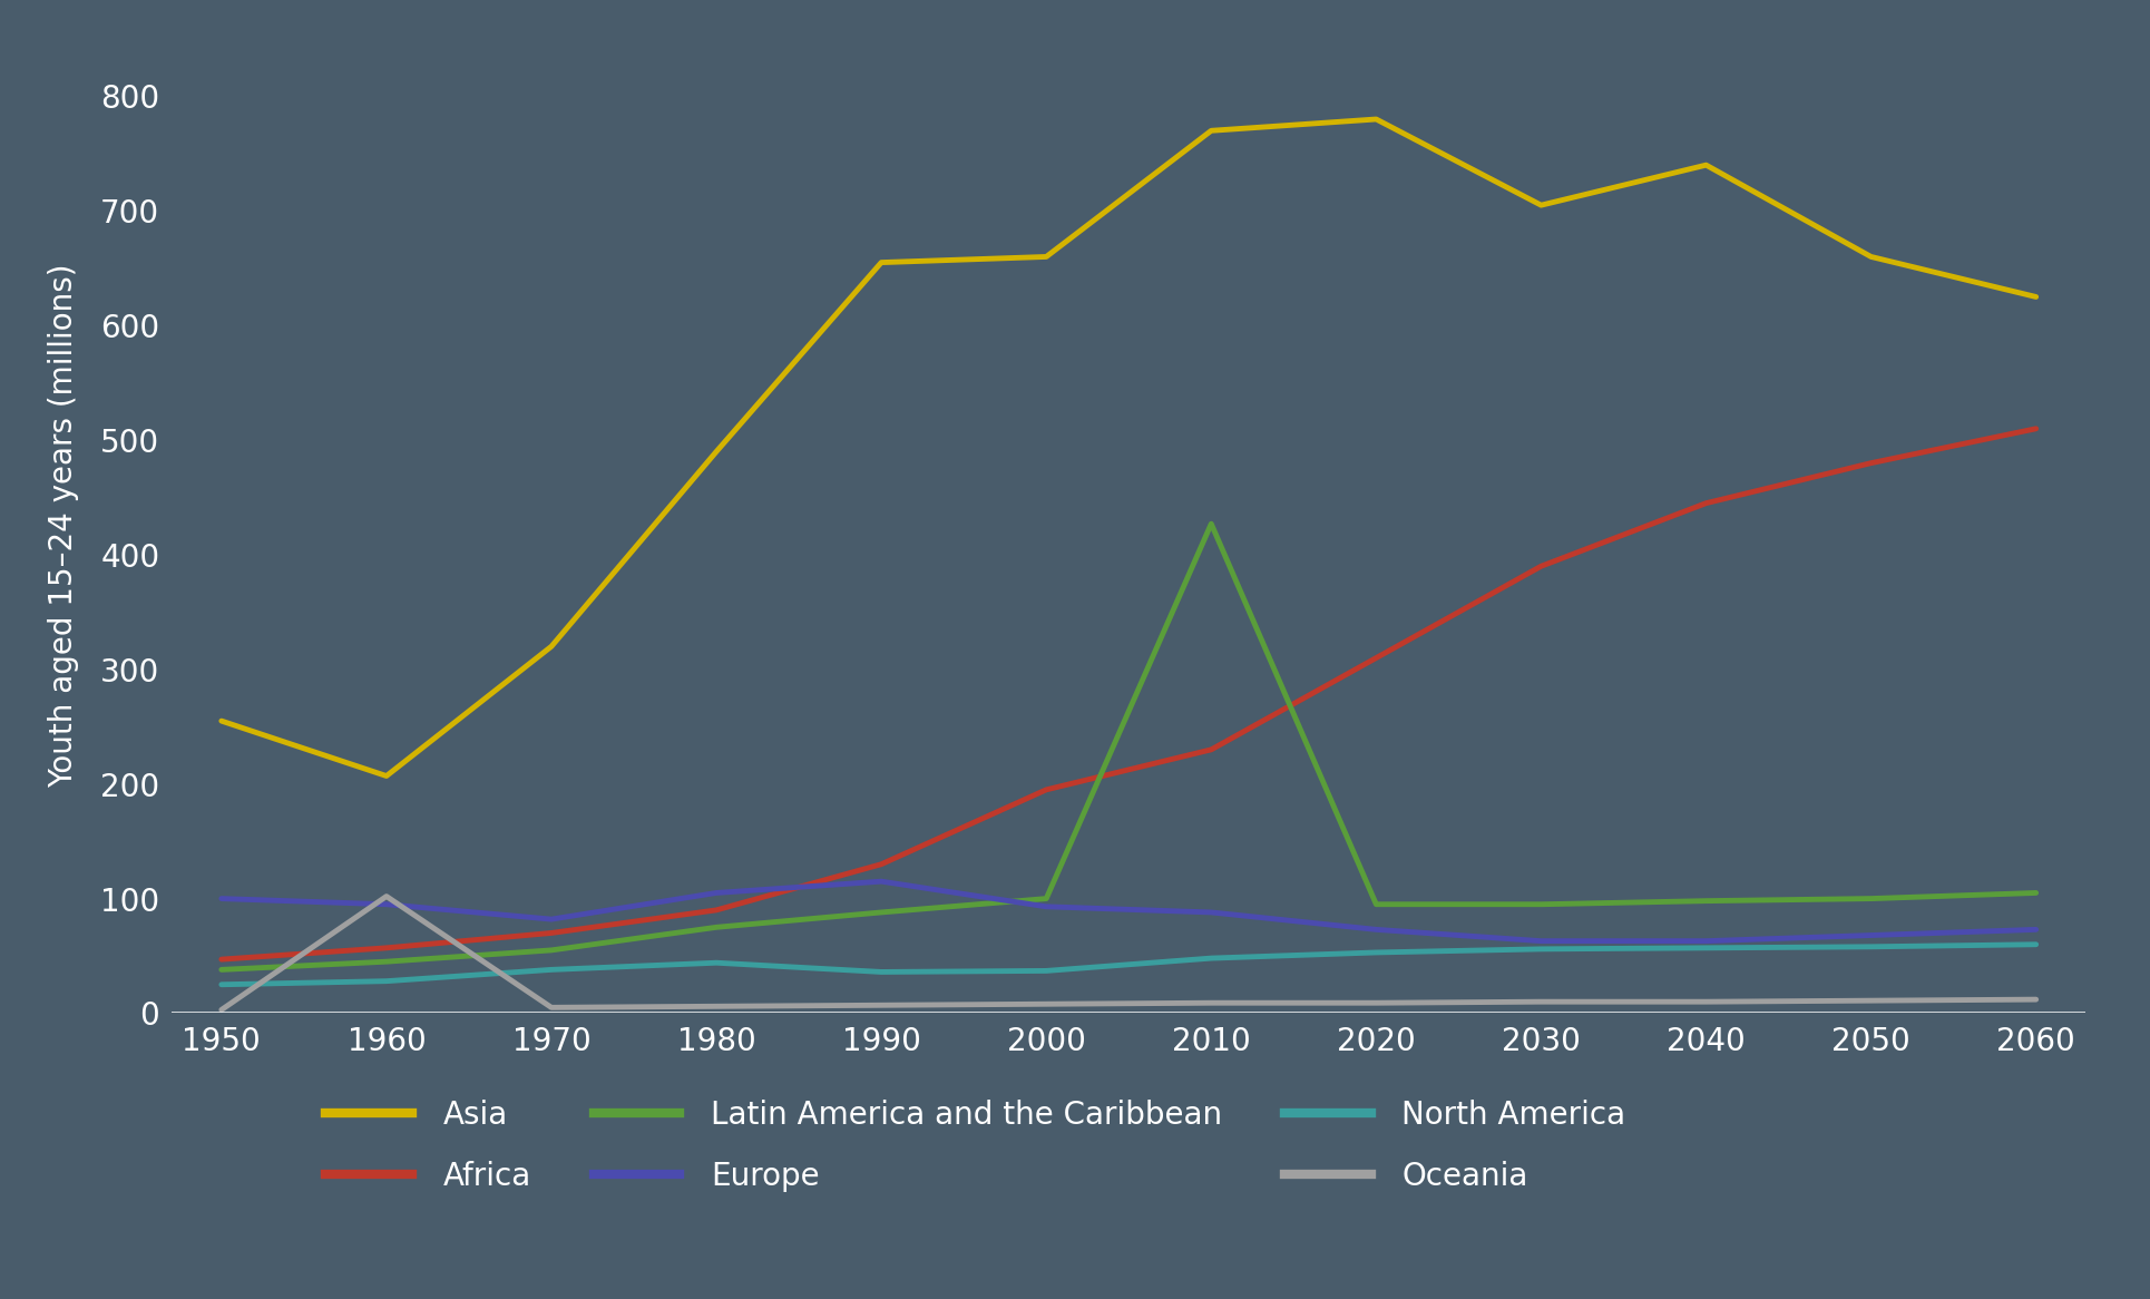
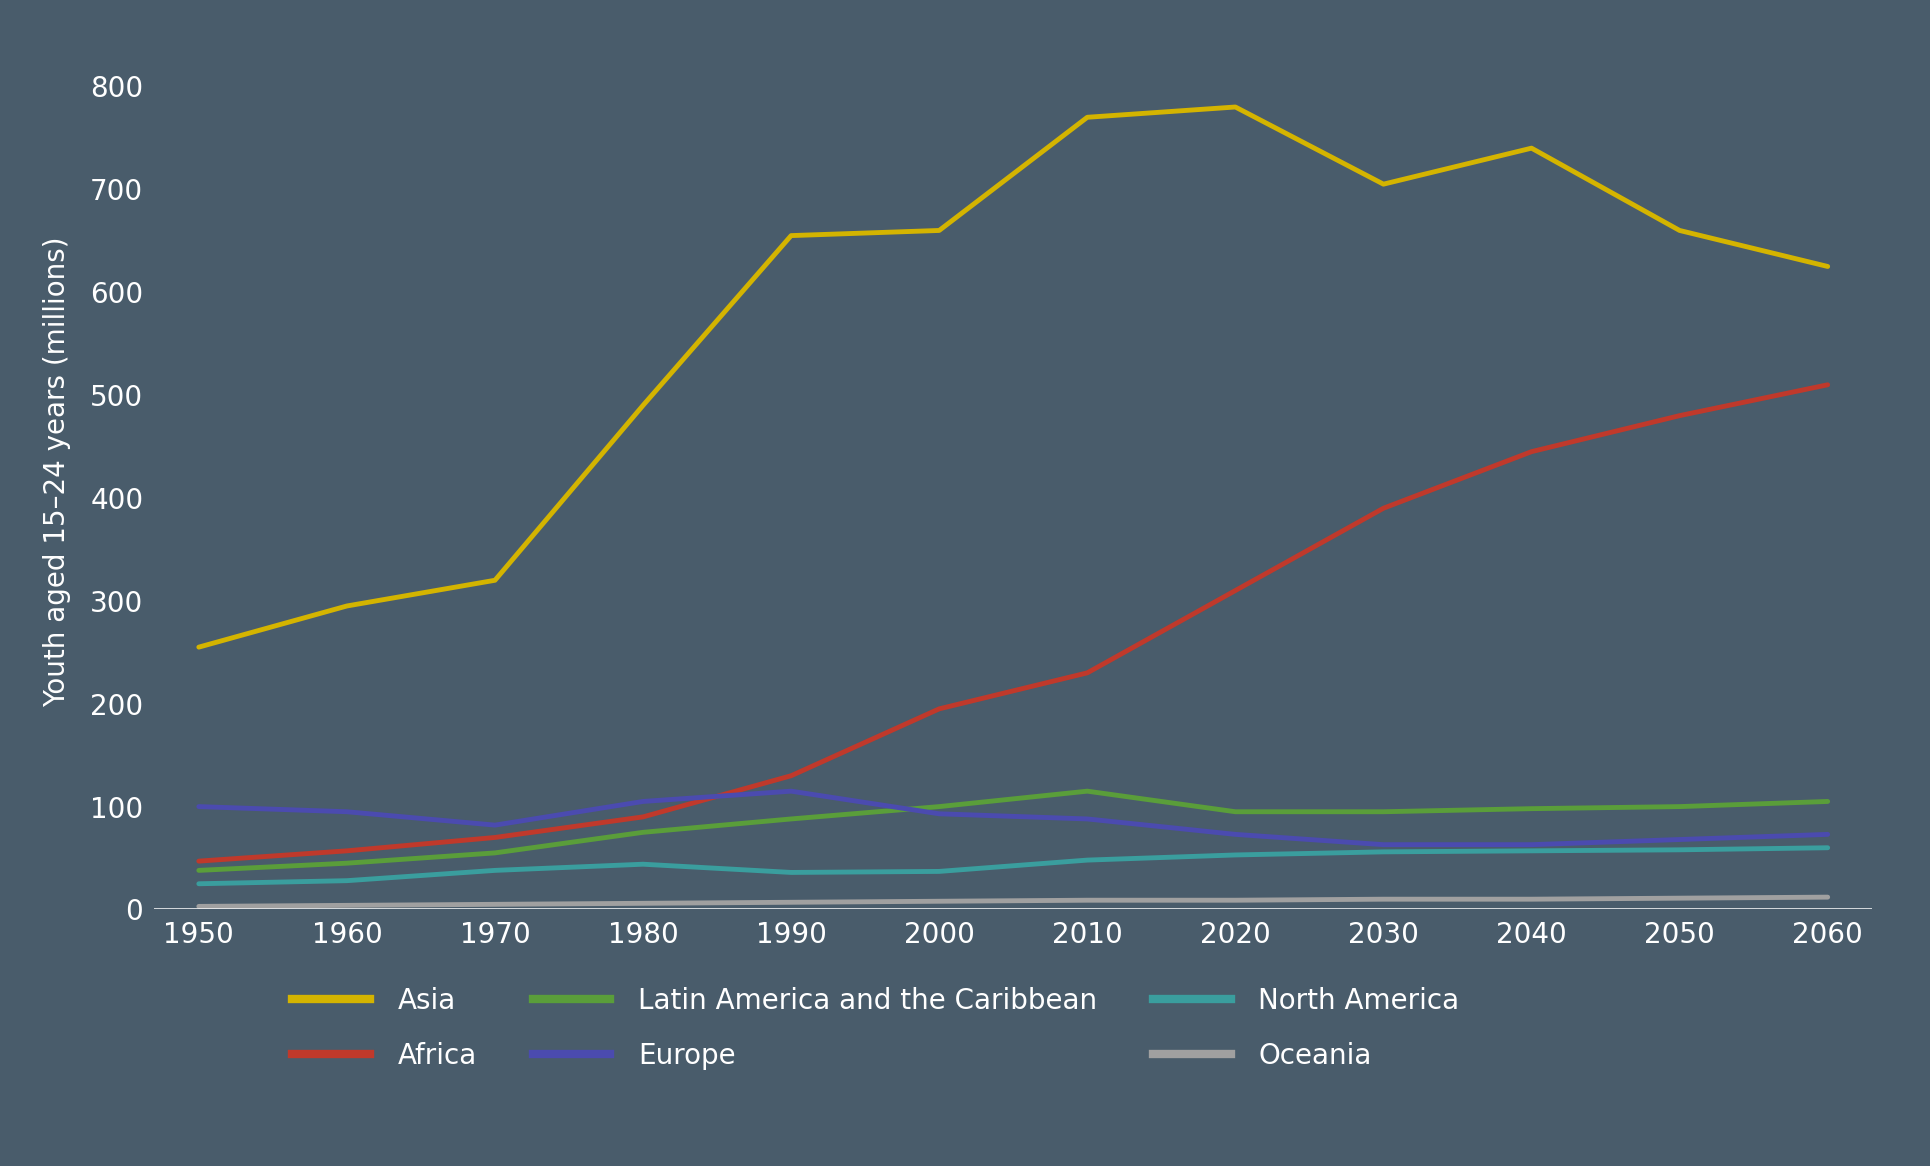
Asia/1960: 207 -> 295
Oceania/1960: 102 -> 4
Latin America and the Caribbean/2010: 427 -> 115
